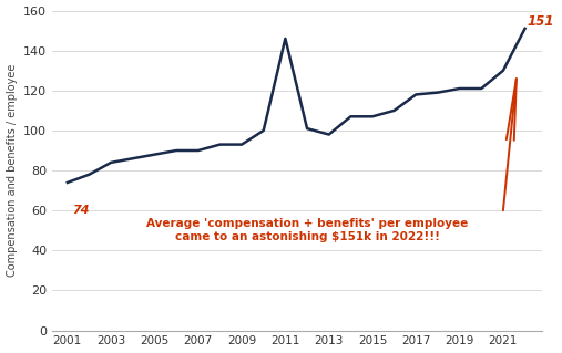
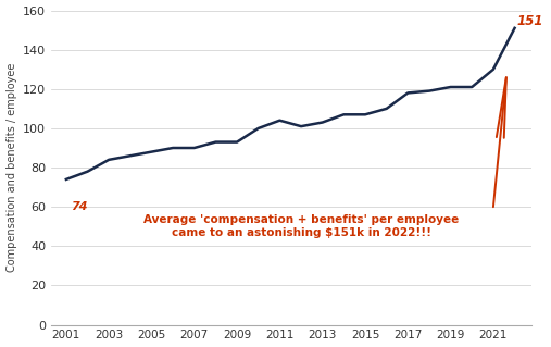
2011: 146 -> 104
2013: 98 -> 103
